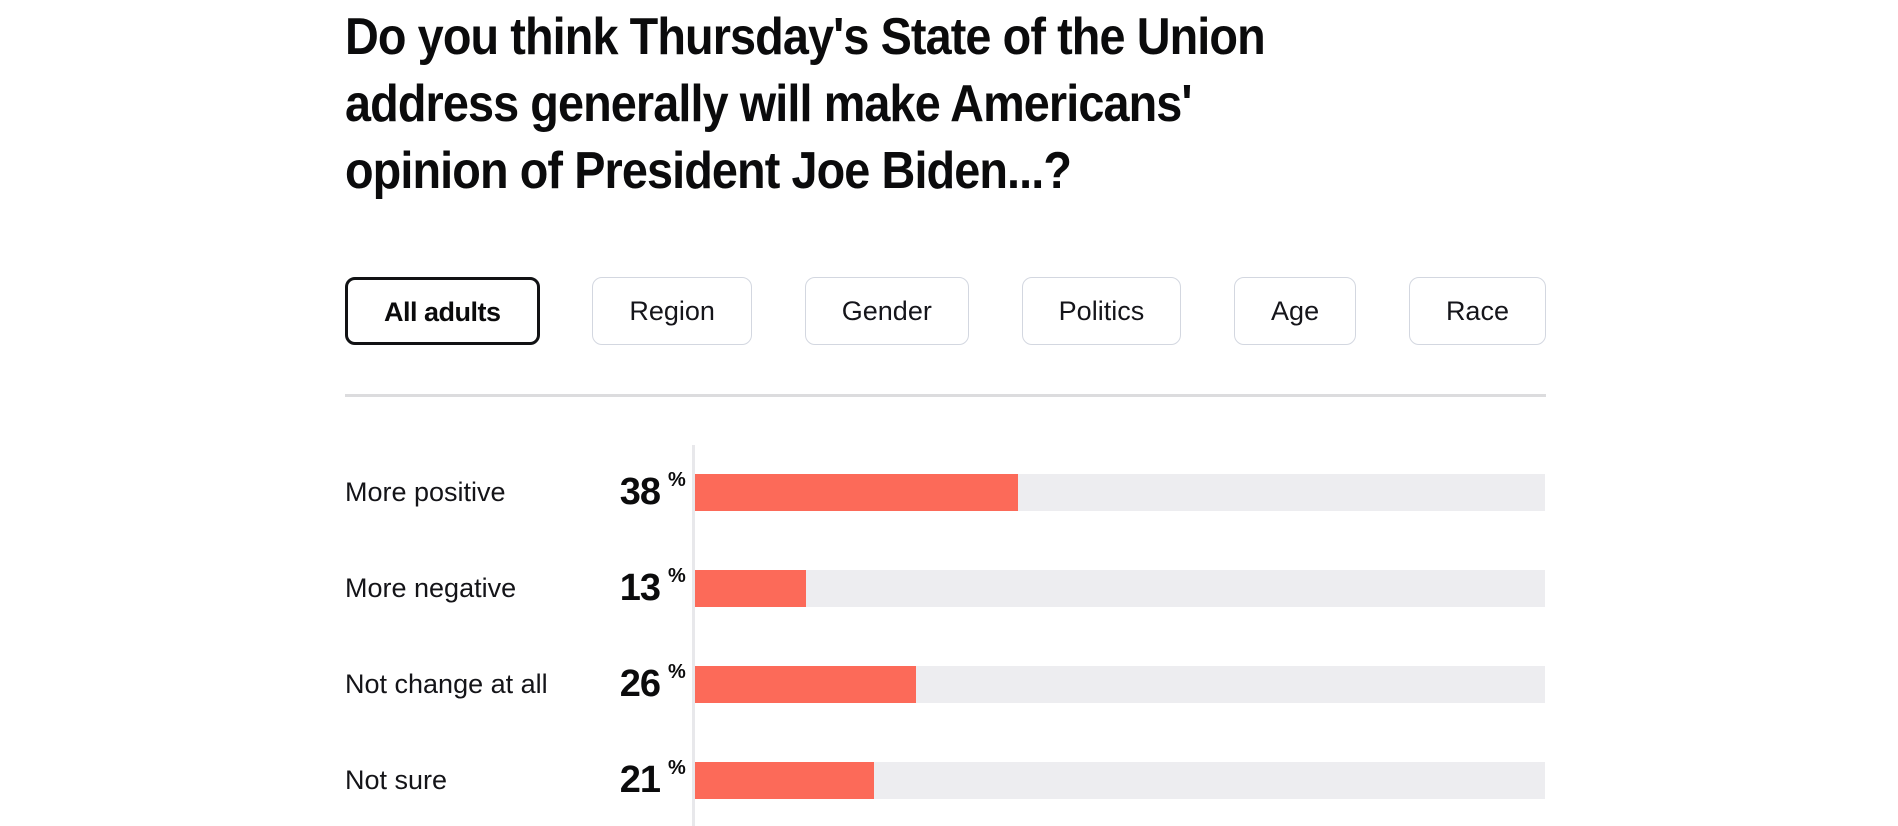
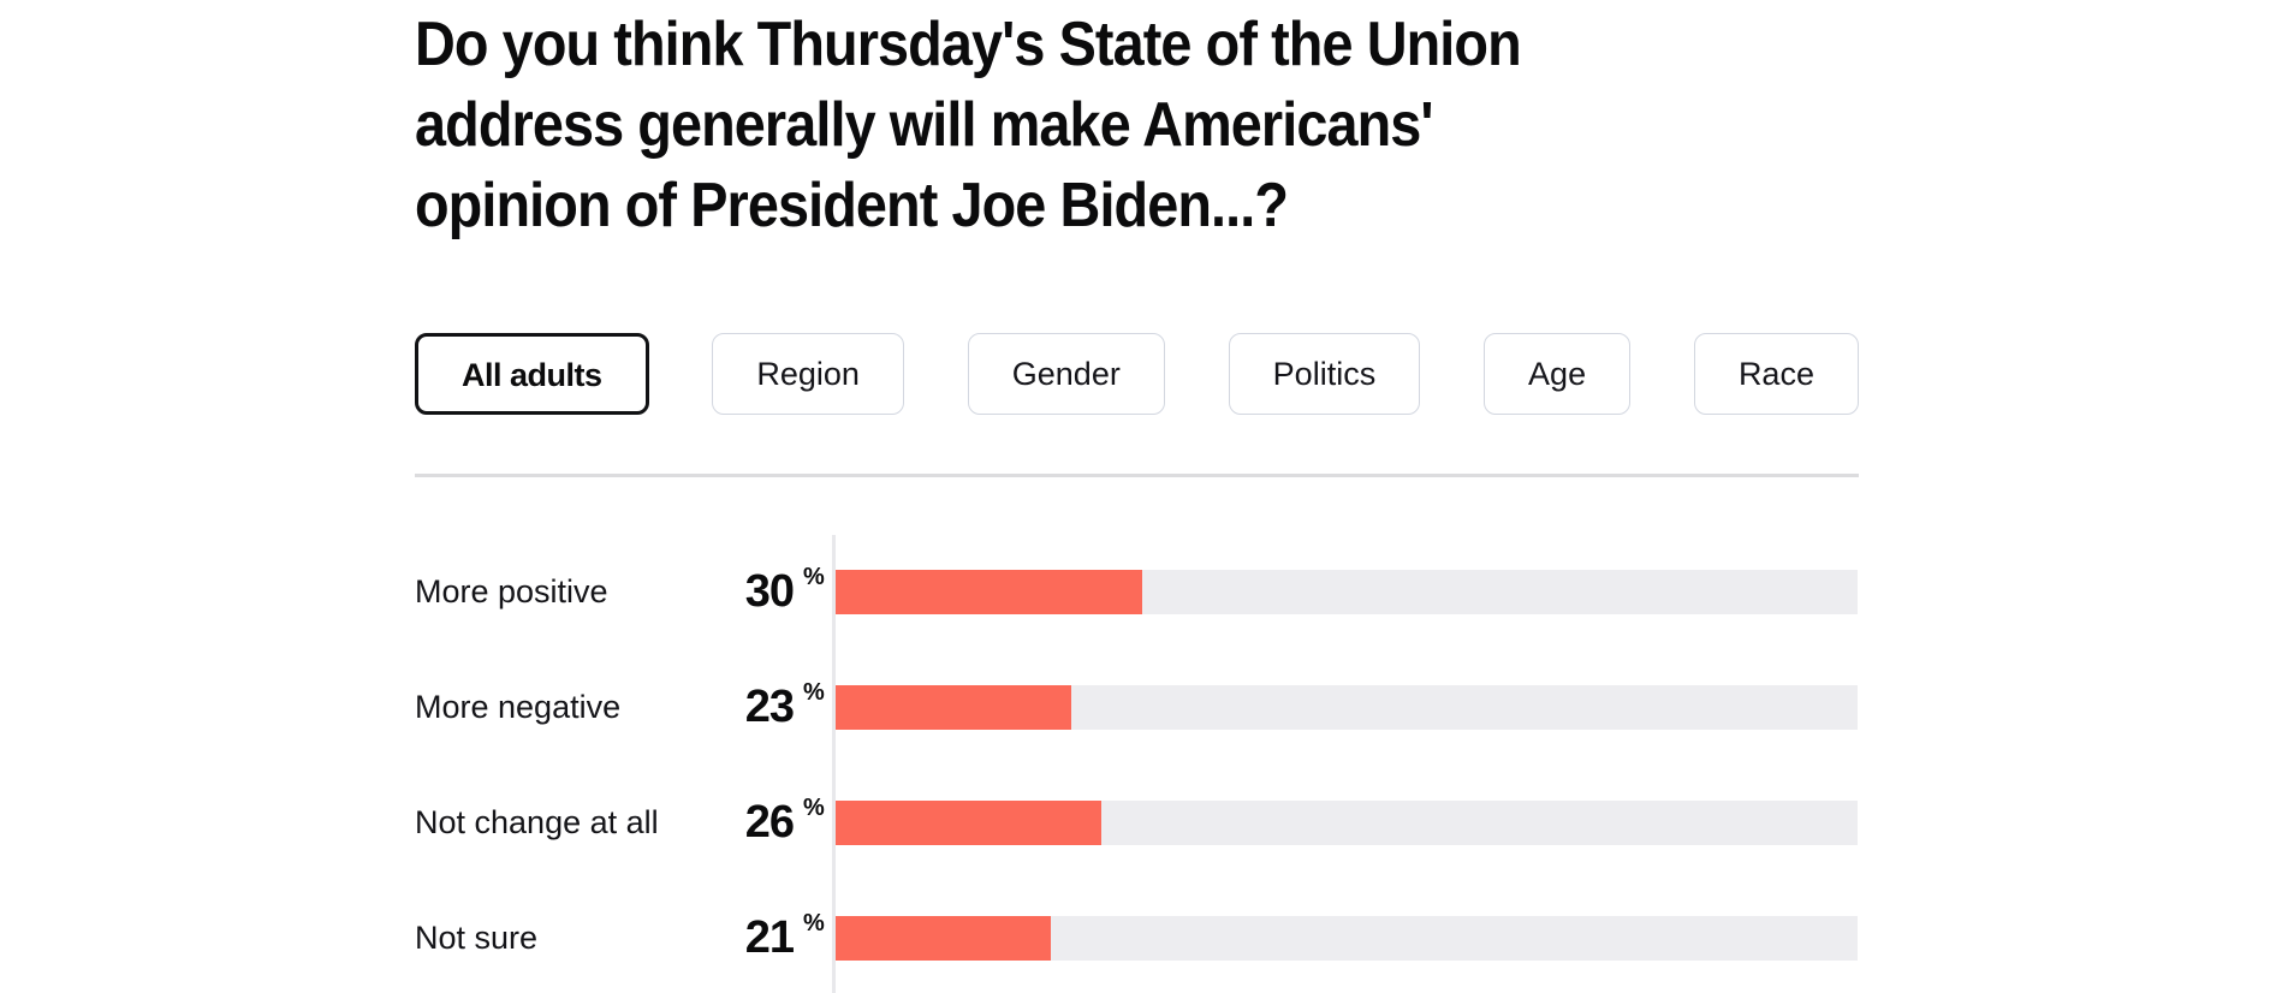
More positive: 38 -> 30
More negative: 13 -> 23
